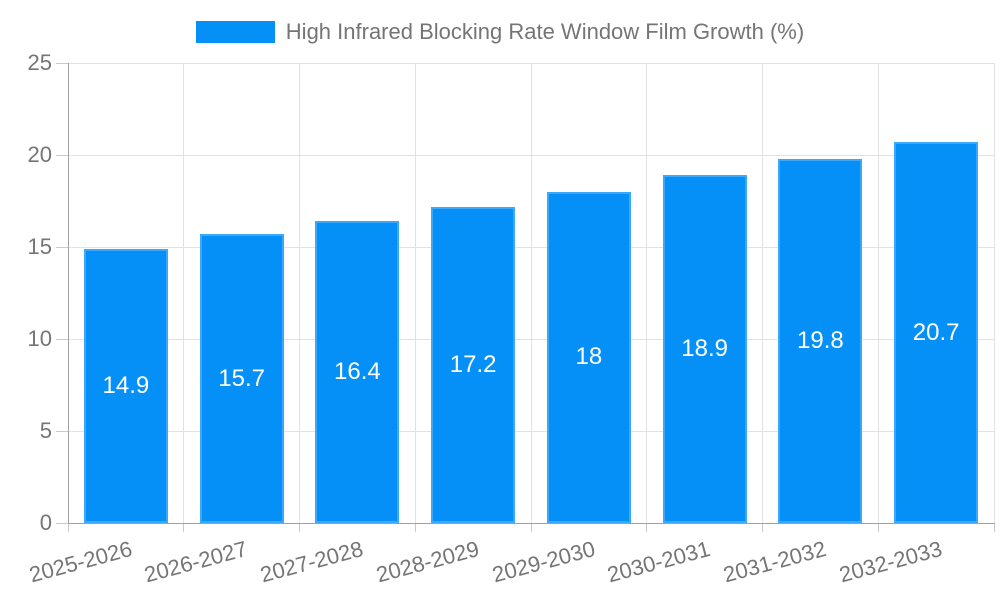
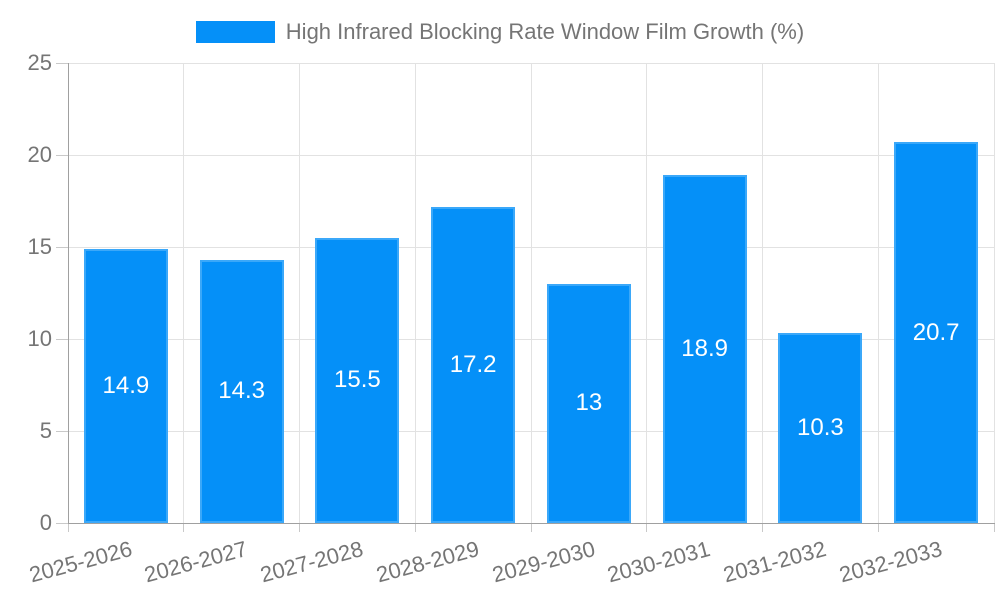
2026-2027: 15.7 -> 14.3
2027-2028: 16.4 -> 15.5
2029-2030: 18 -> 13
2031-2032: 19.8 -> 10.3
